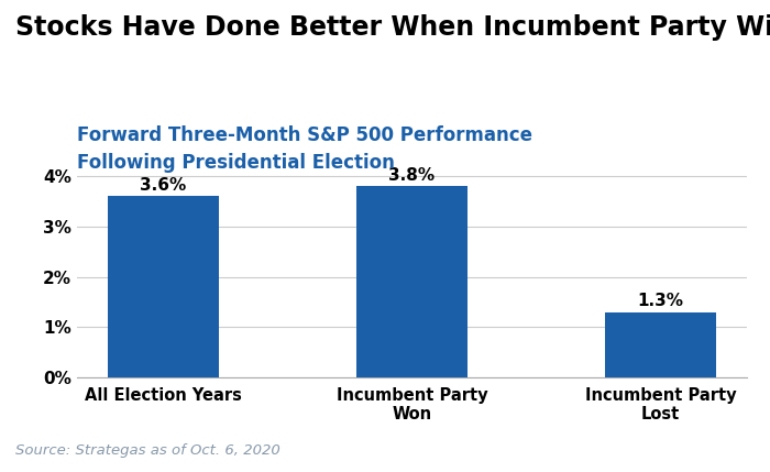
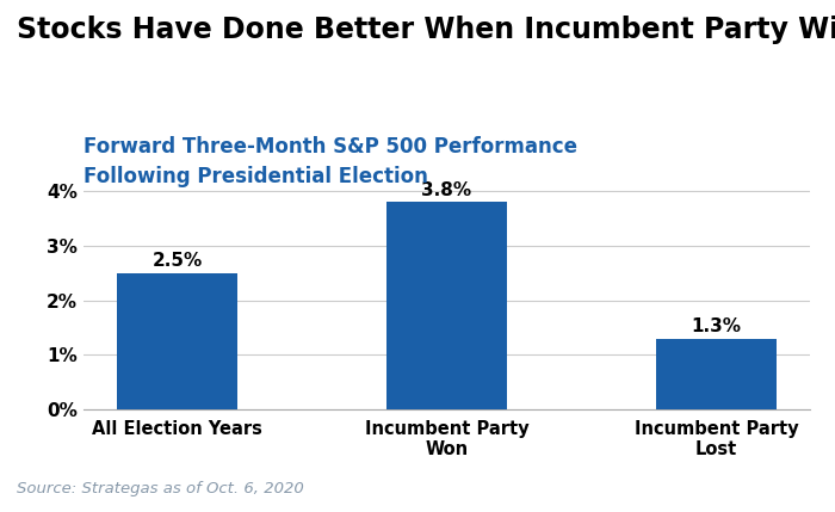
All Election Years: 3.6% -> 2.5%
